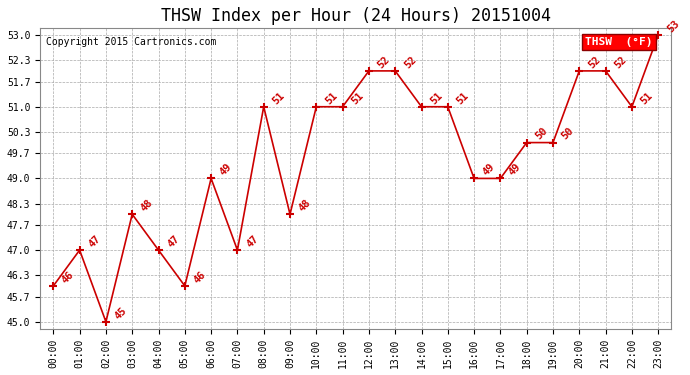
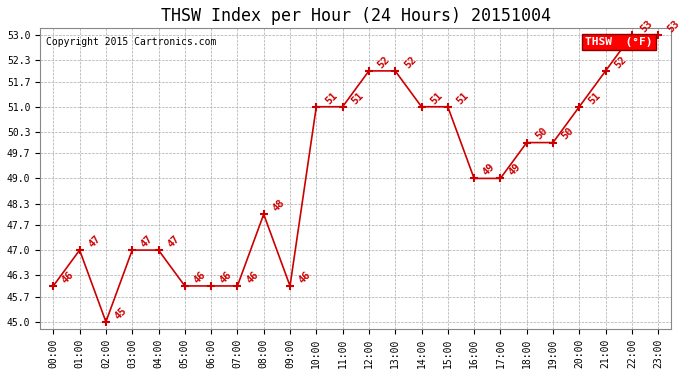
03:00: 48 -> 47
06:00: 49 -> 46
07:00: 47 -> 46
08:00: 51 -> 48
09:00: 48 -> 46
20:00: 52 -> 51
22:00: 51 -> 53
